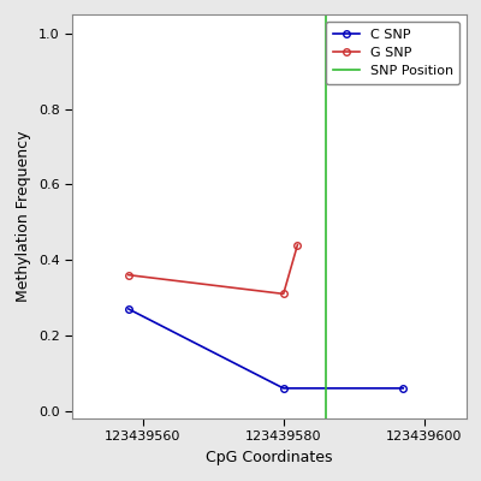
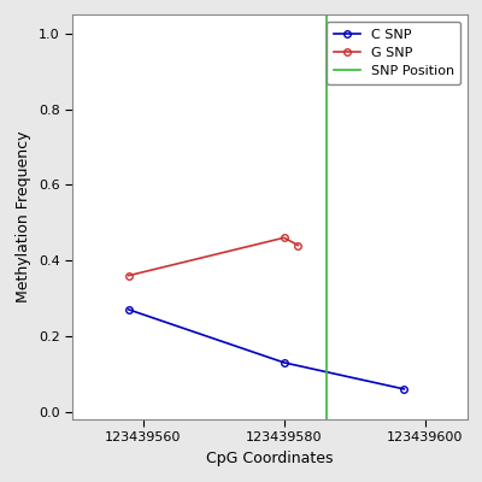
C SNP/123439580: 0.06 -> 0.13
G SNP/123439580: 0.31 -> 0.46
